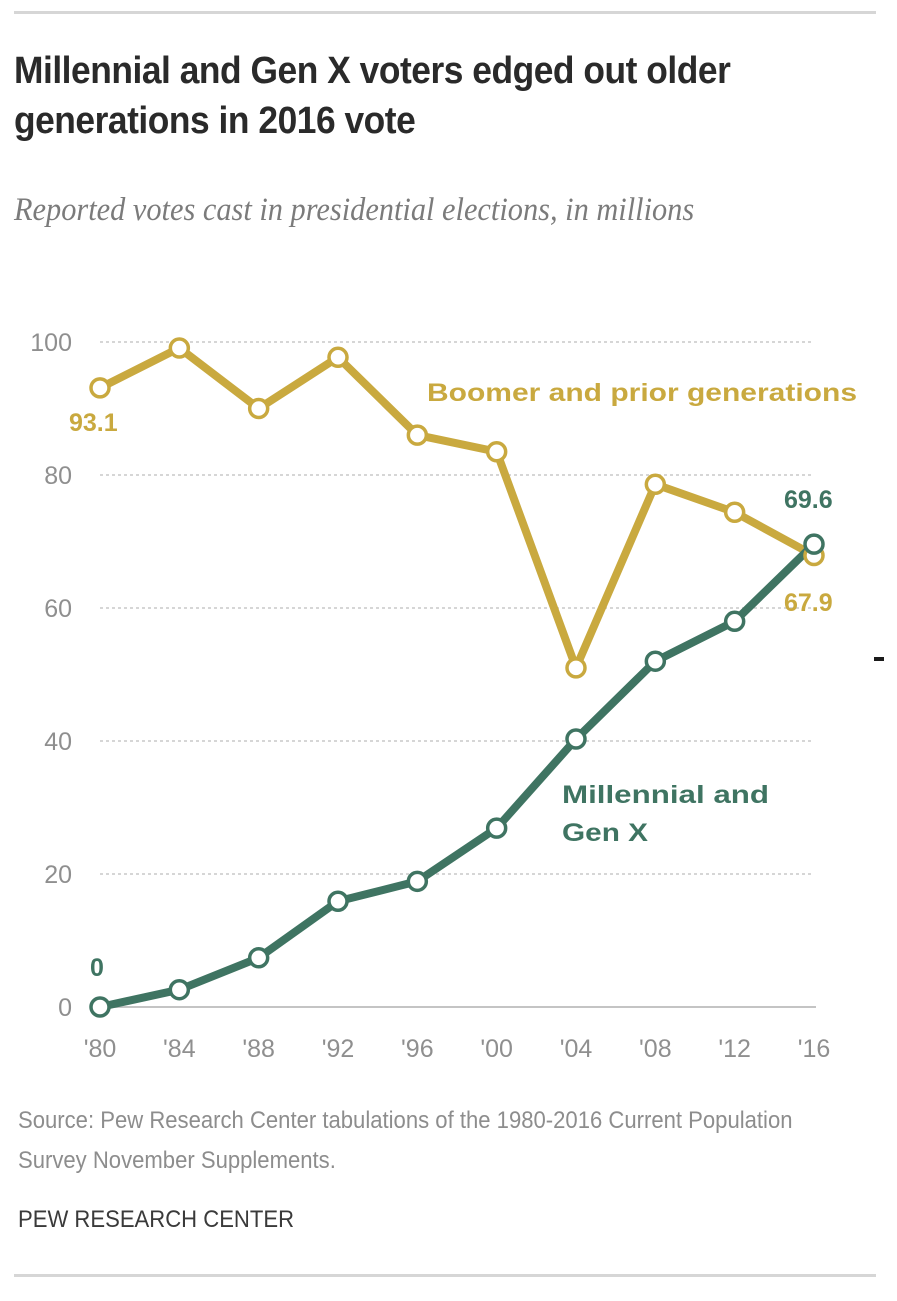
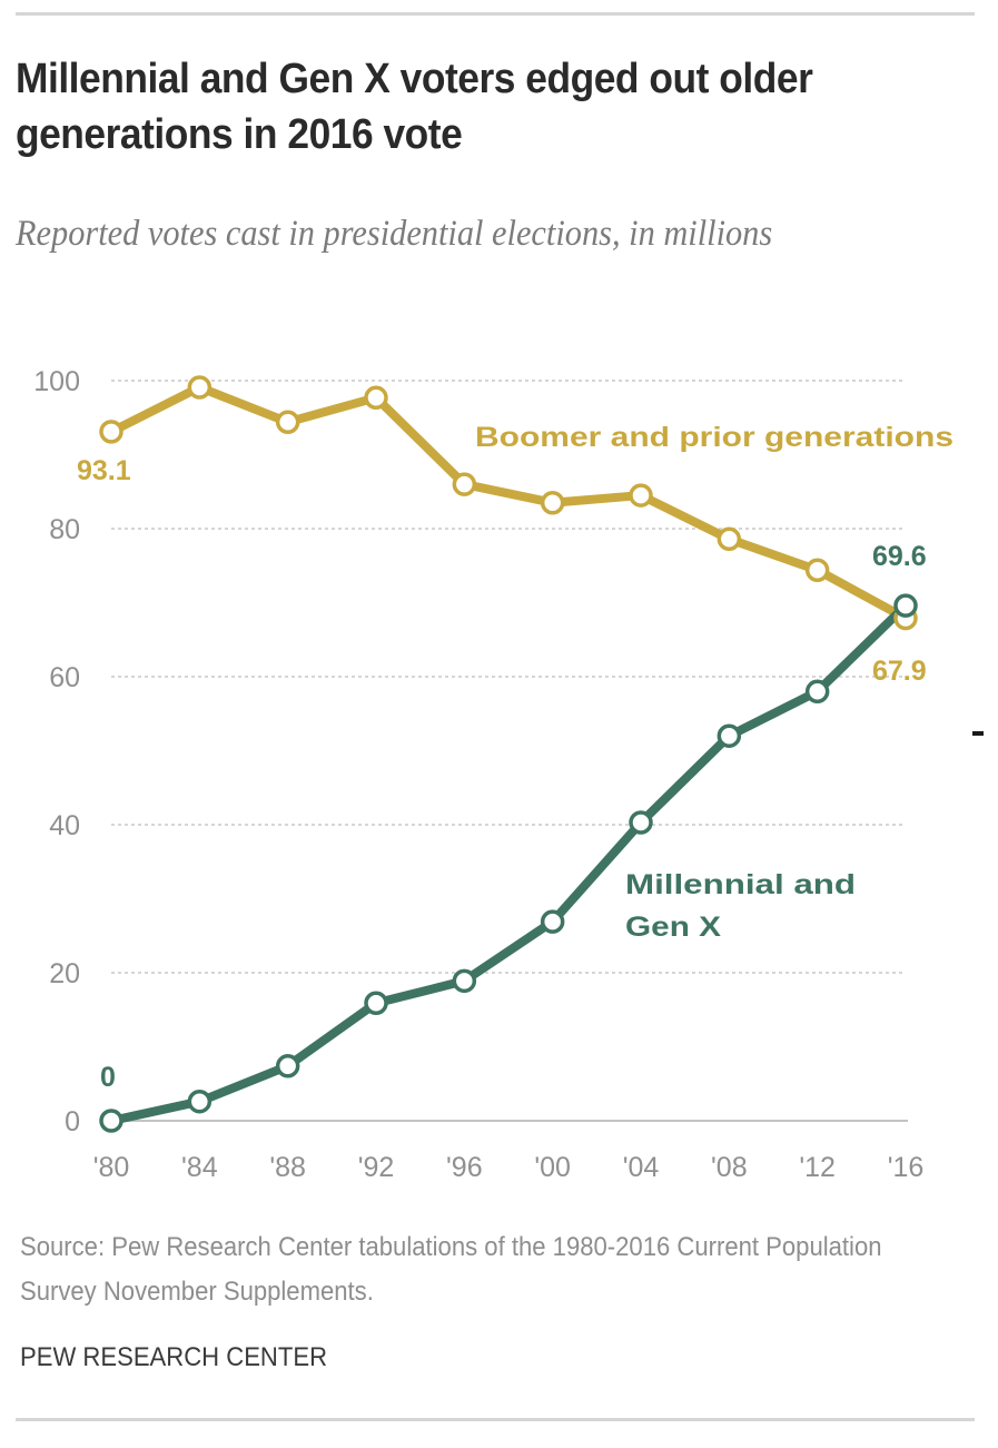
Boomer and prior generations/'88: 90 -> 94
Boomer and prior generations/'04: 51 -> 84
